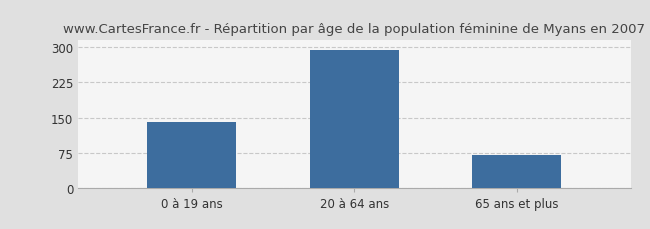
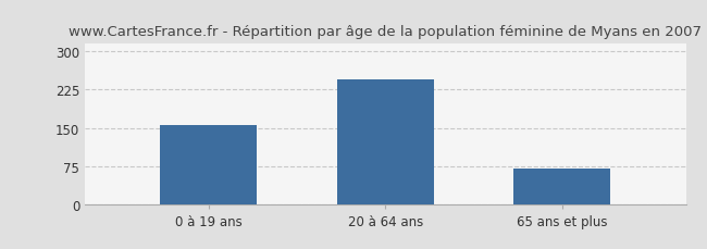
0 à 19 ans: 140 -> 155
20 à 64 ans: 295 -> 245
